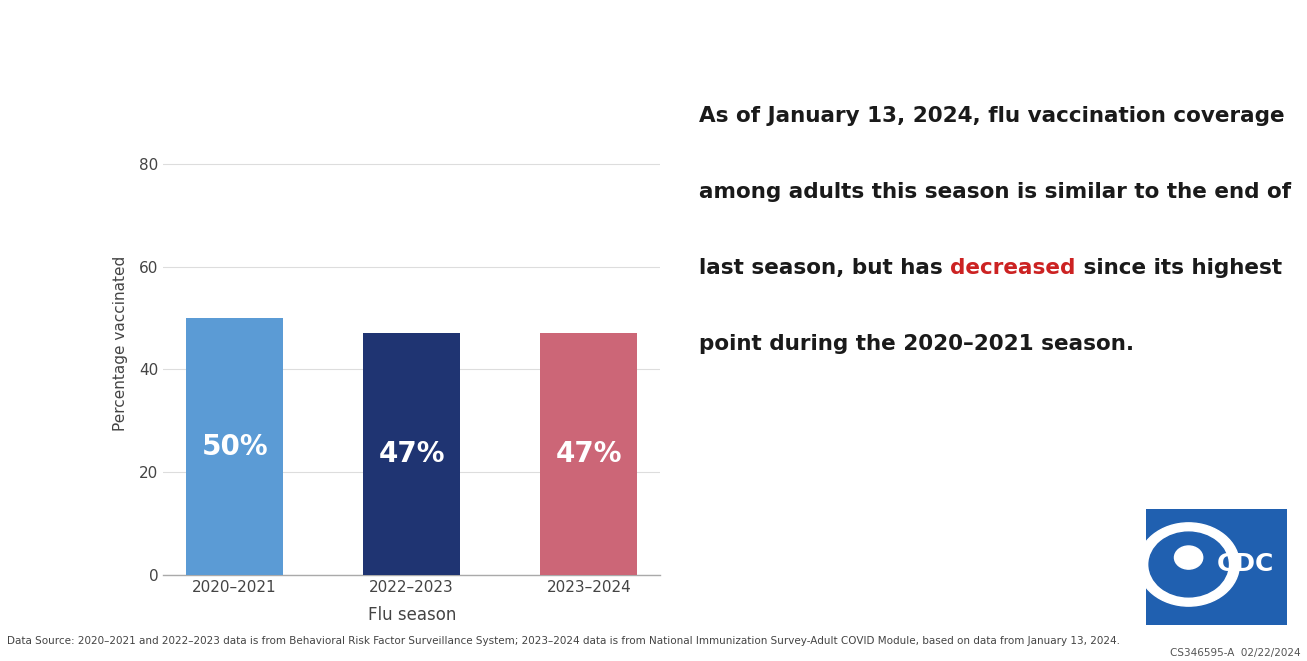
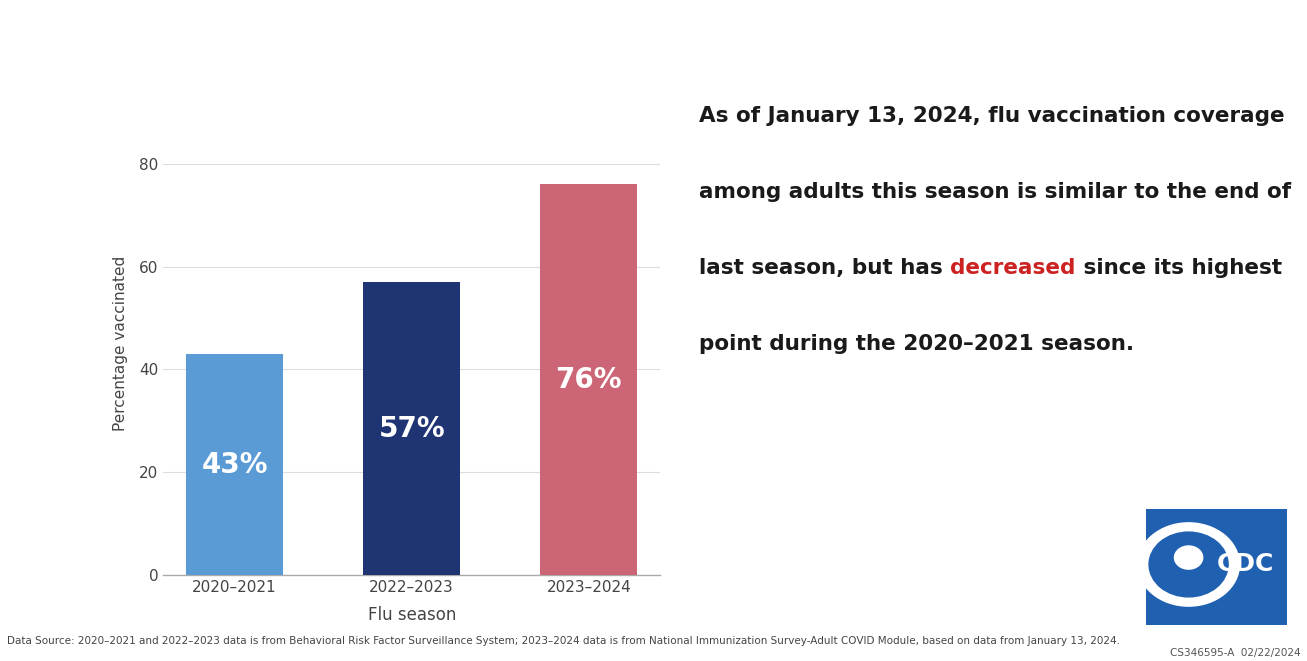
2020–2021: 50% -> 43%
2022–2023: 47% -> 57%
2023–2024: 47% -> 76%
